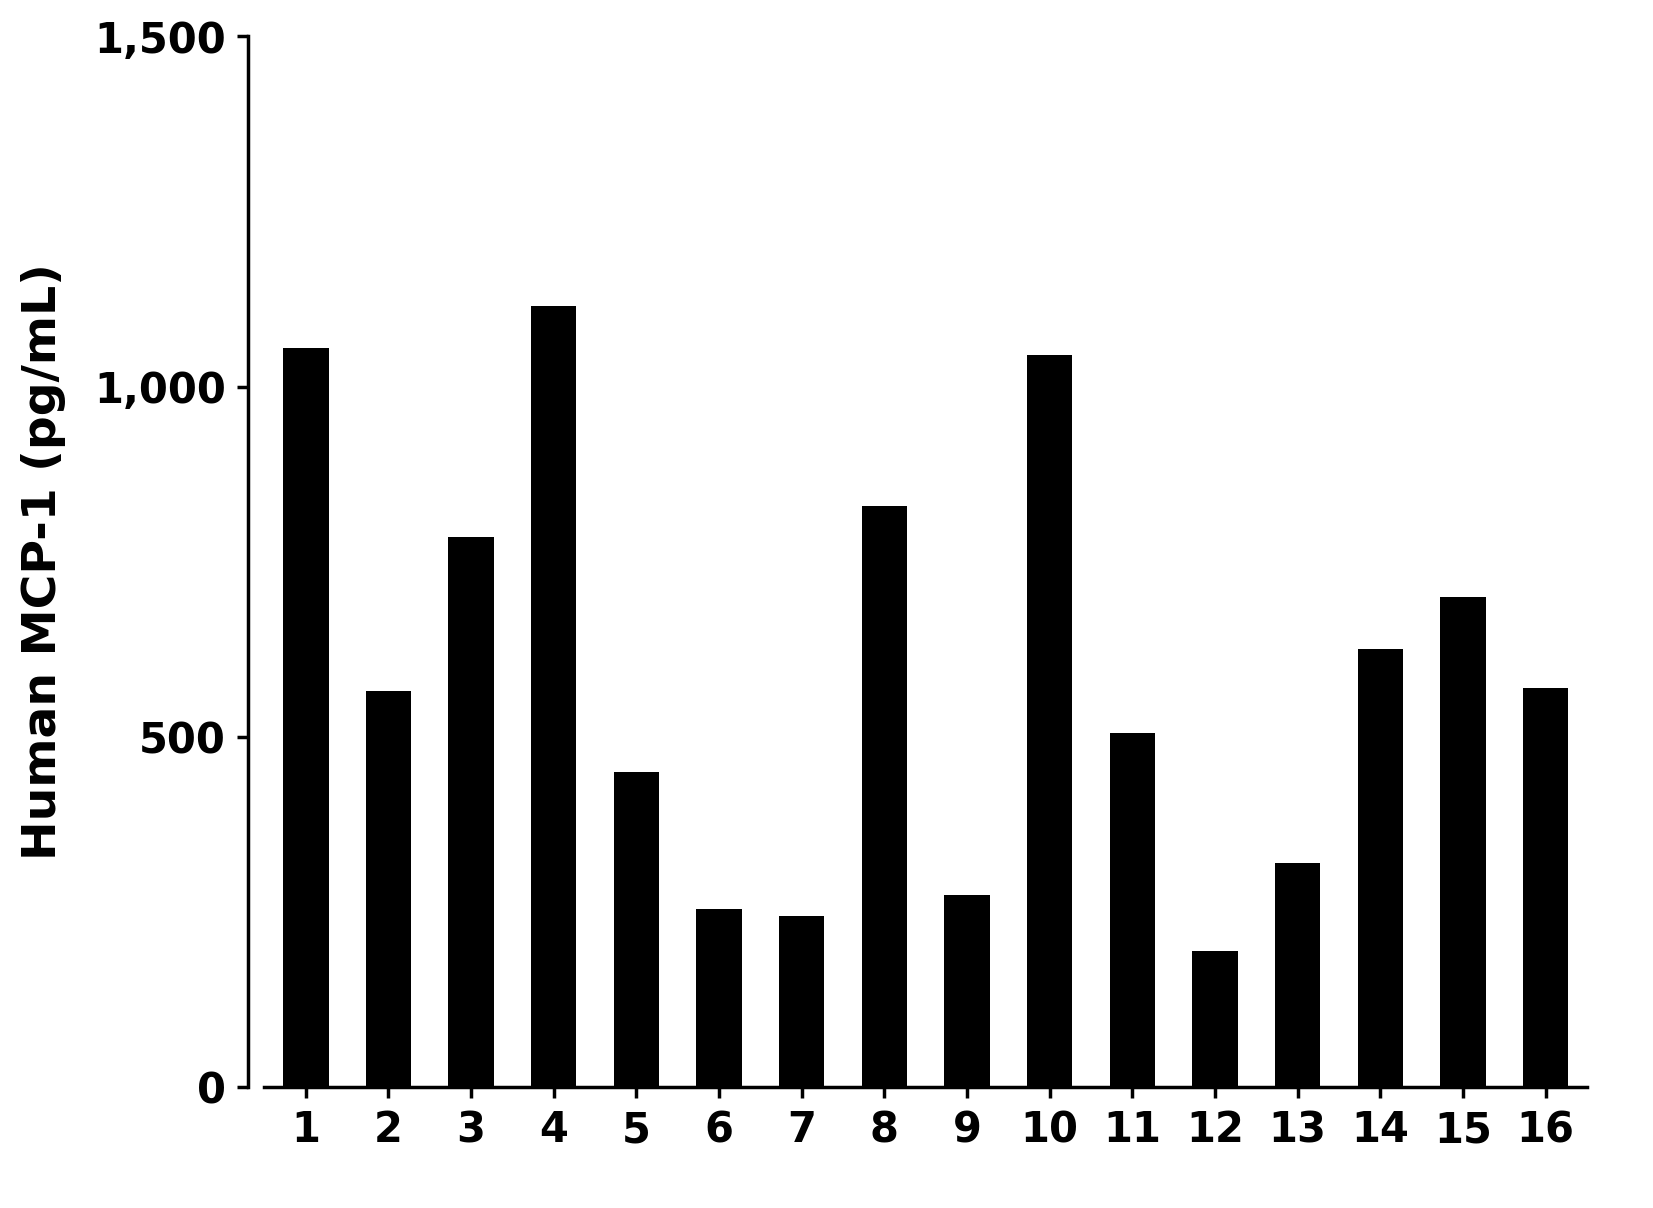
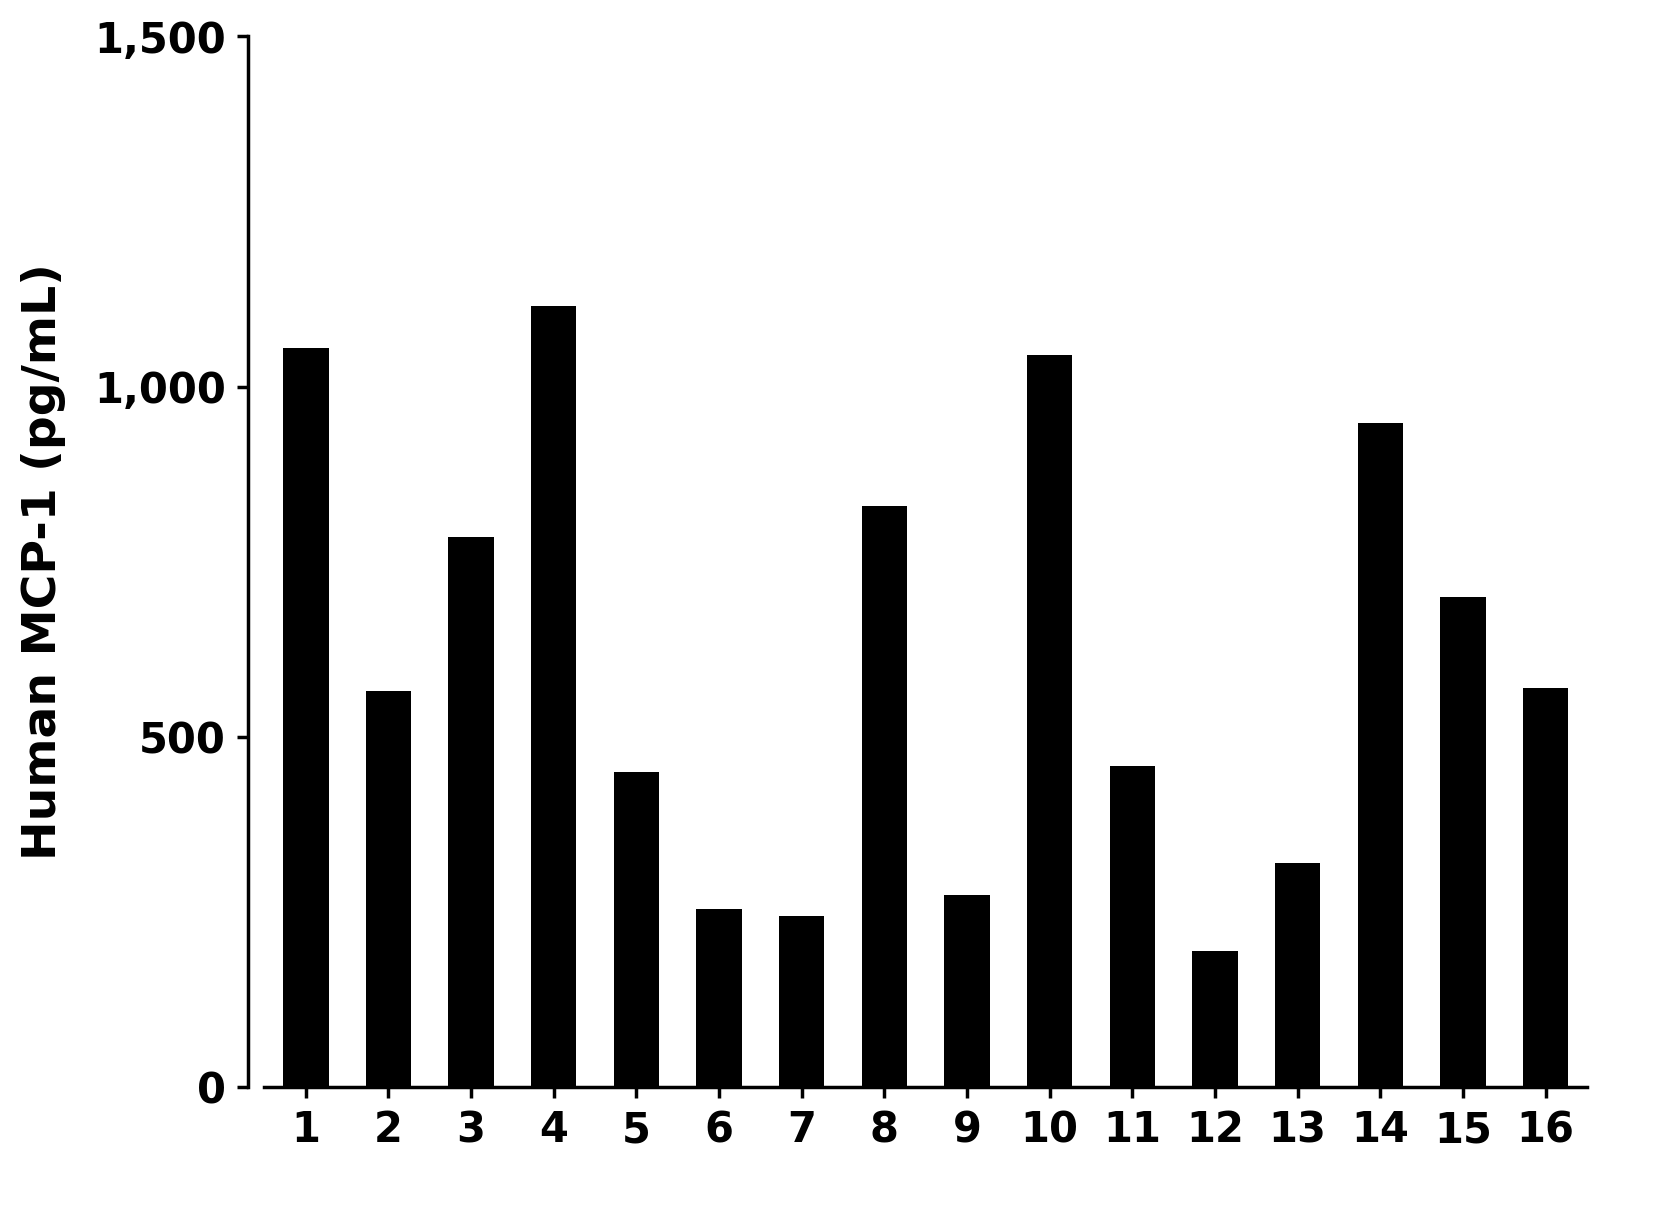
11: 505 -> 458
14: 625 -> 948
